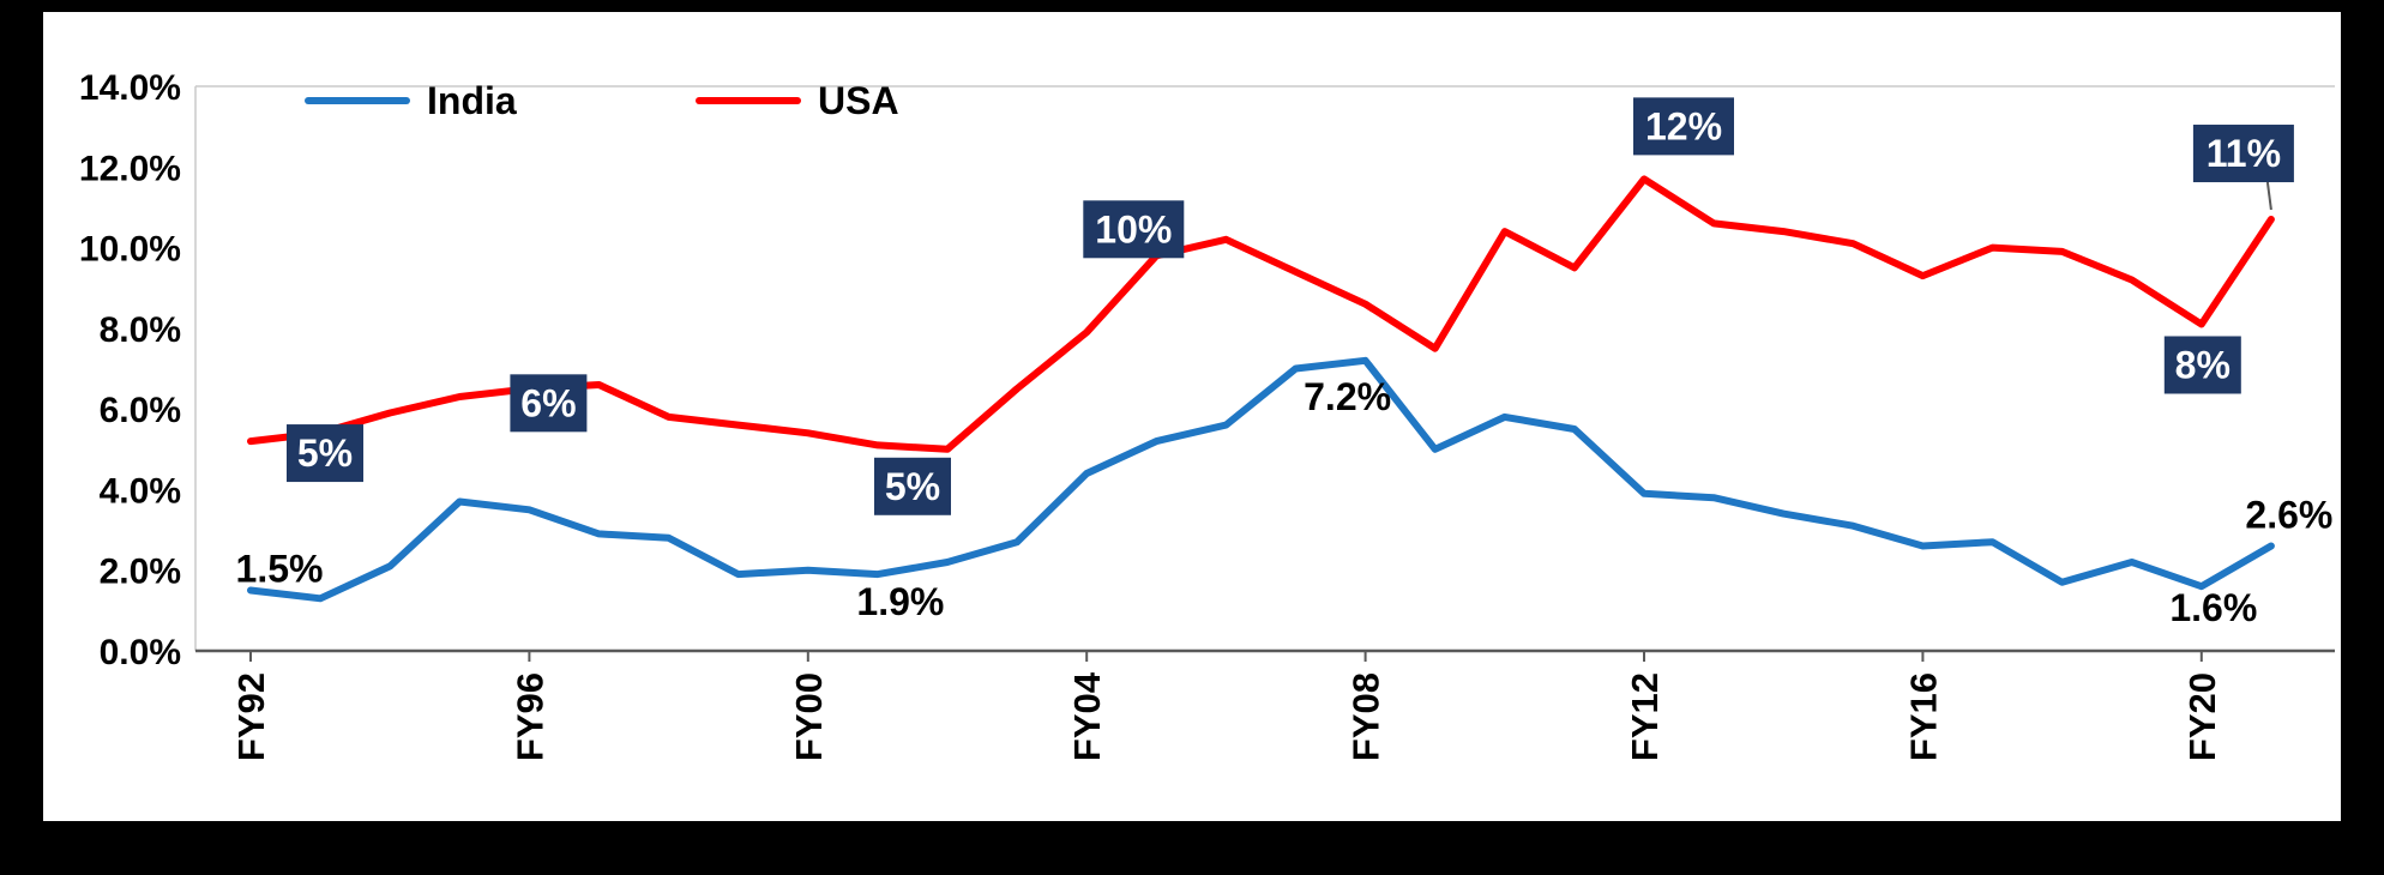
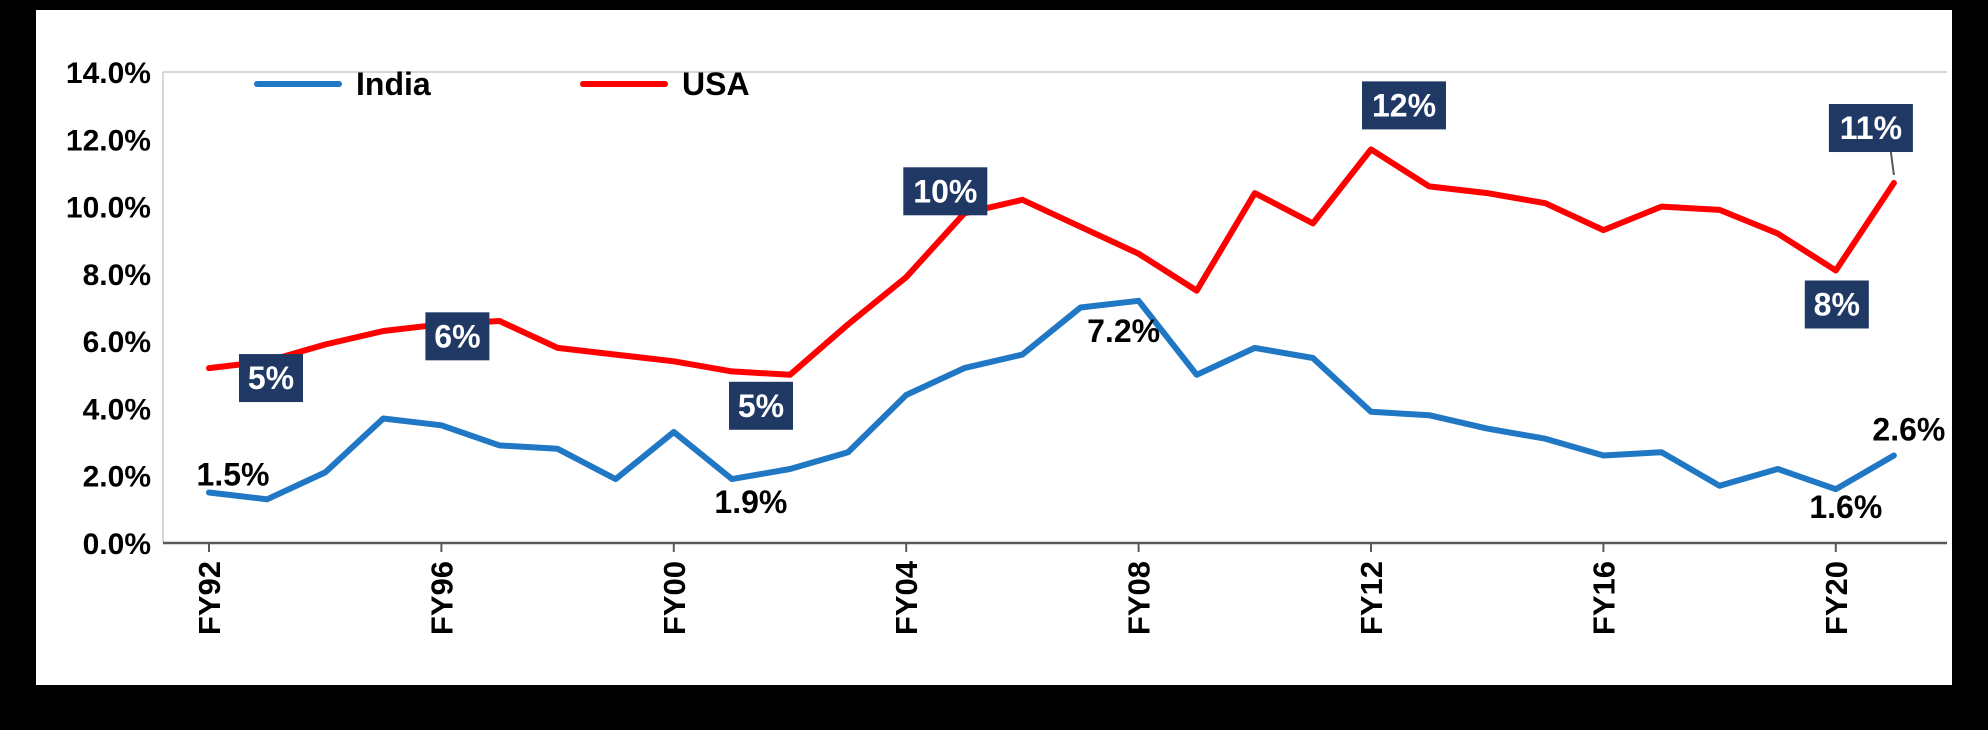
India/FY00: 2.0% -> 3.3%
